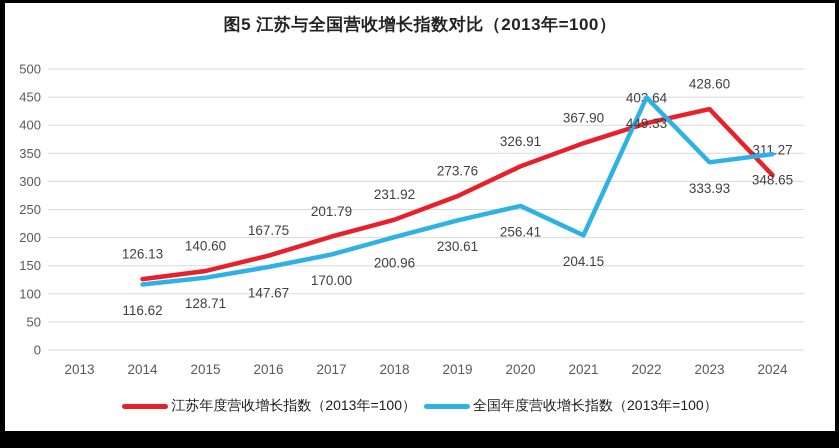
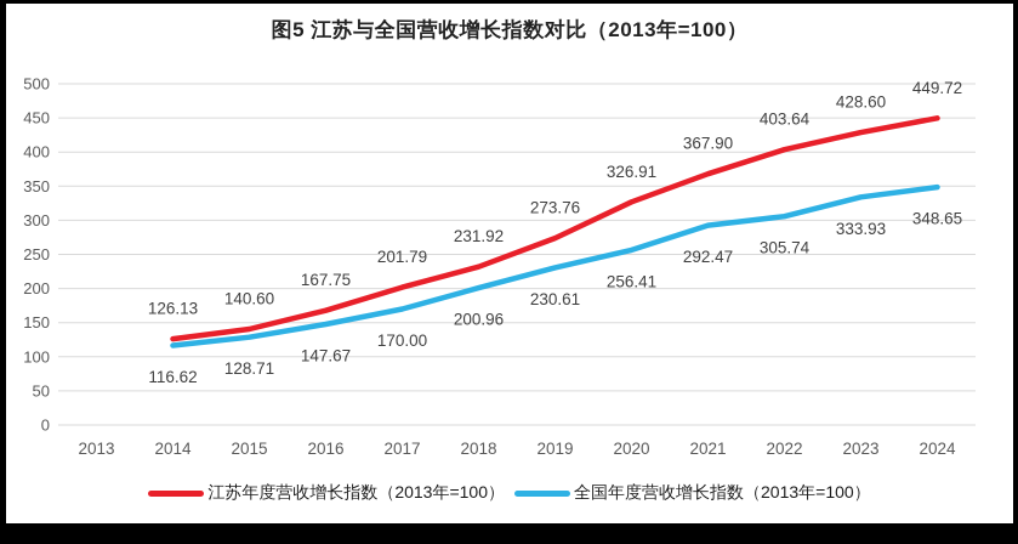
全国年度营收增长指数（2013年=100）/2021: 204.15 -> 292.47
全国年度营收增长指数（2013年=100）/2022: 449.33 -> 305.74
江苏年度营收增长指数（2013年=100）/2024: 311.27 -> 449.72
